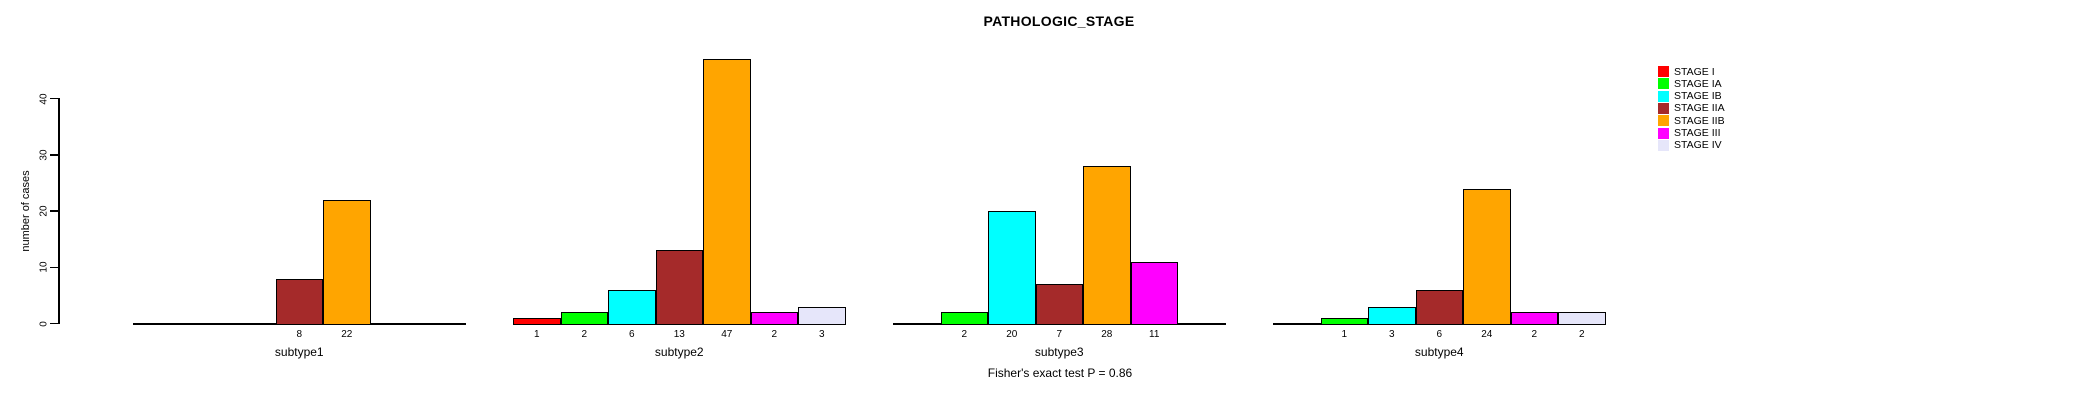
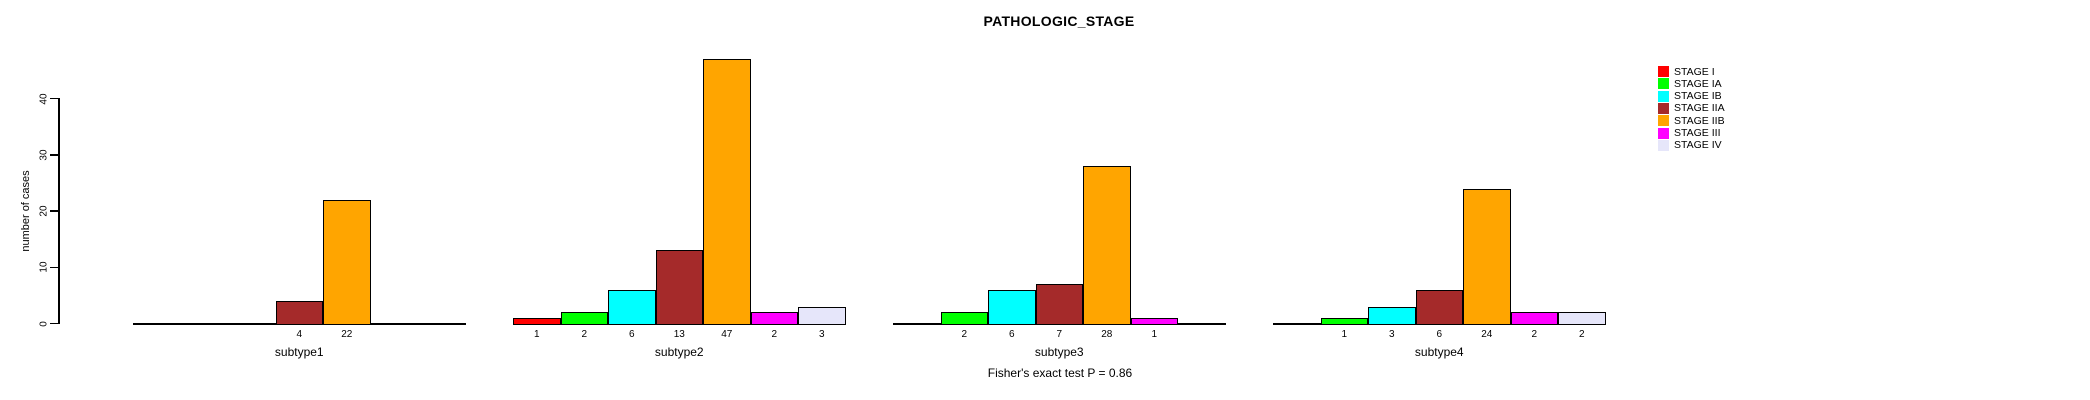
STAGE IIA/subtype1: 8 -> 4
STAGE IB/subtype3: 20 -> 6
STAGE III/subtype3: 11 -> 1
